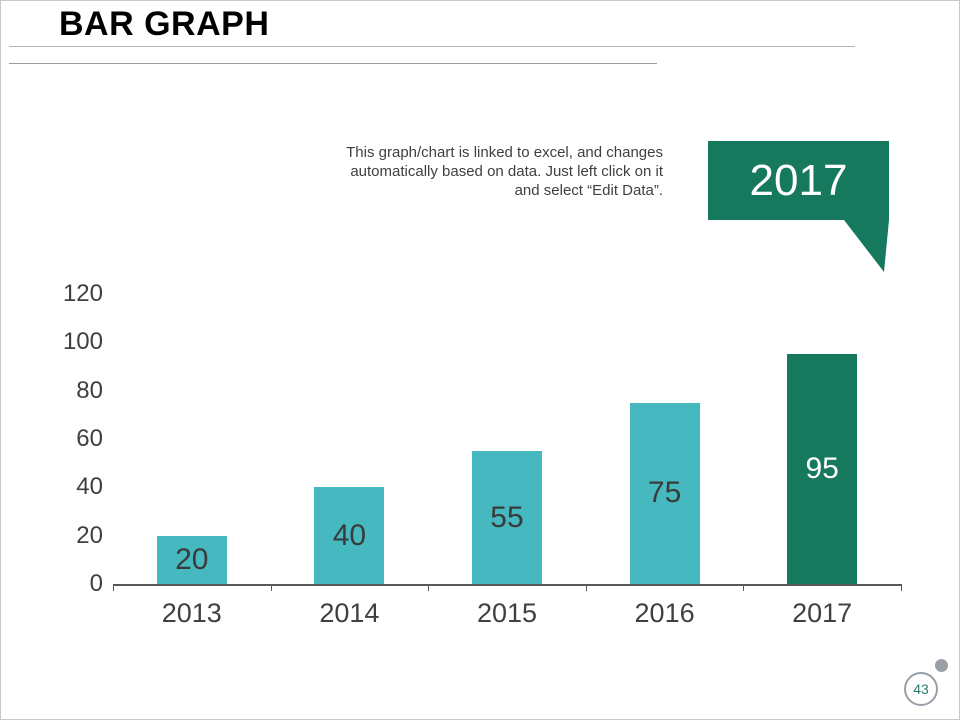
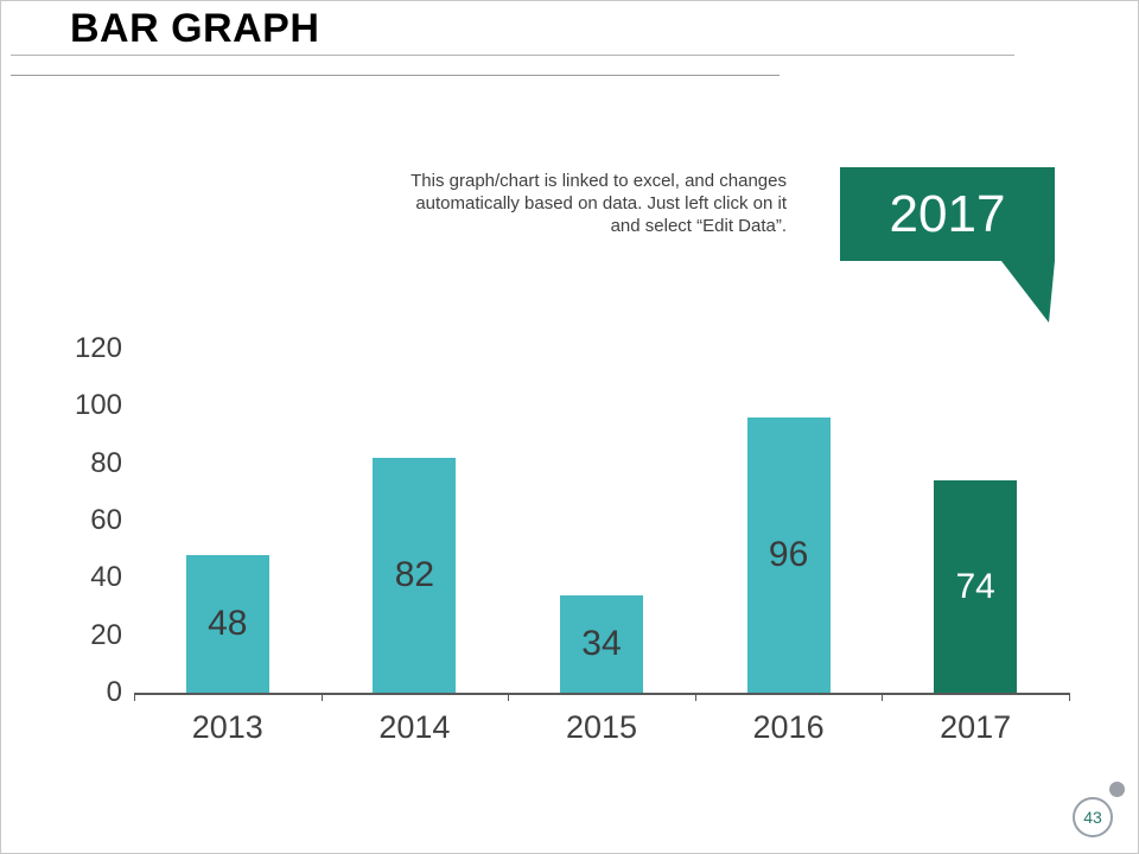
2013: 20 -> 48
2014: 40 -> 82
2015: 55 -> 34
2016: 75 -> 96
2017: 95 -> 74
